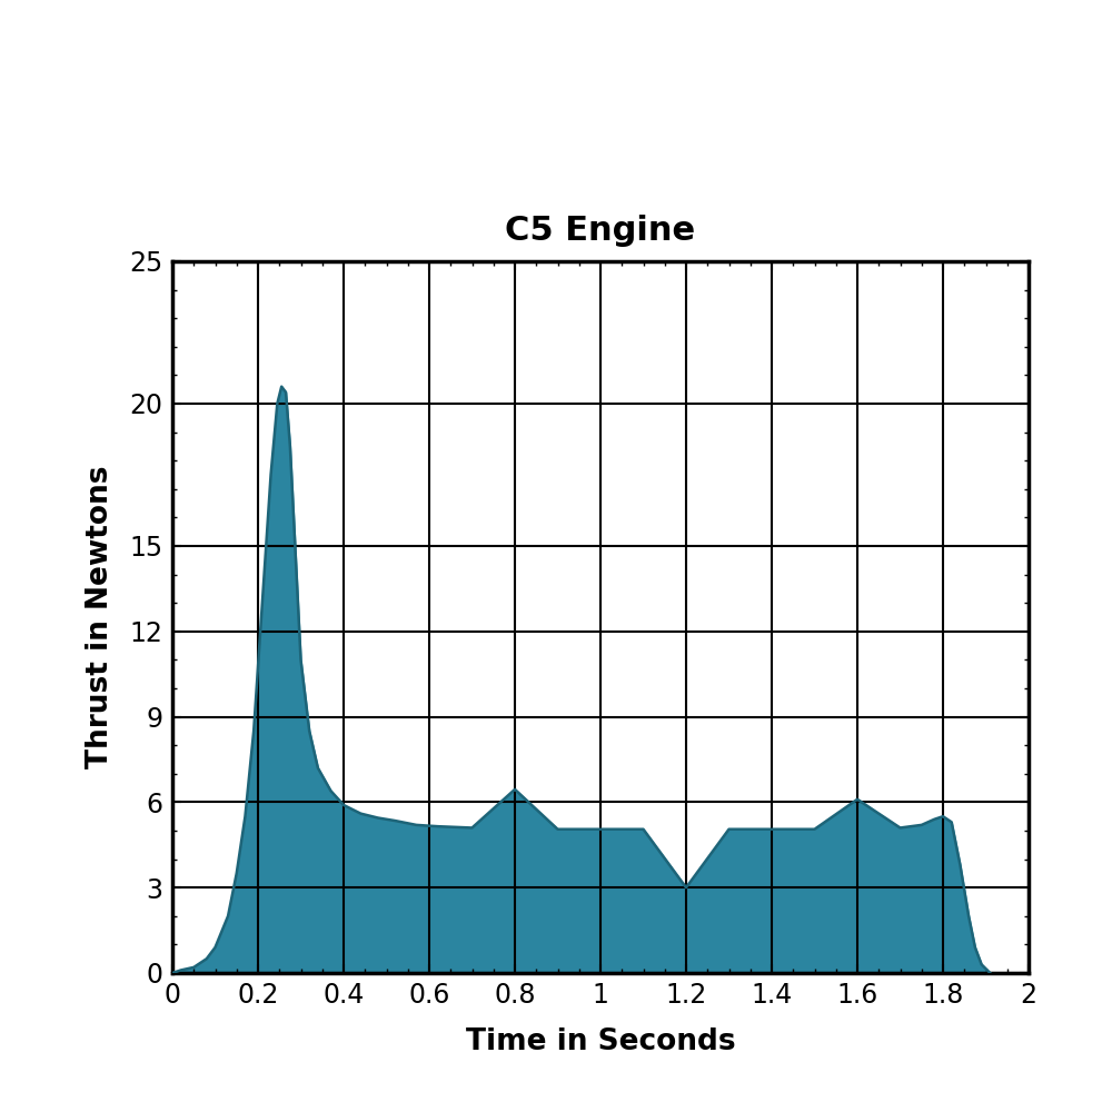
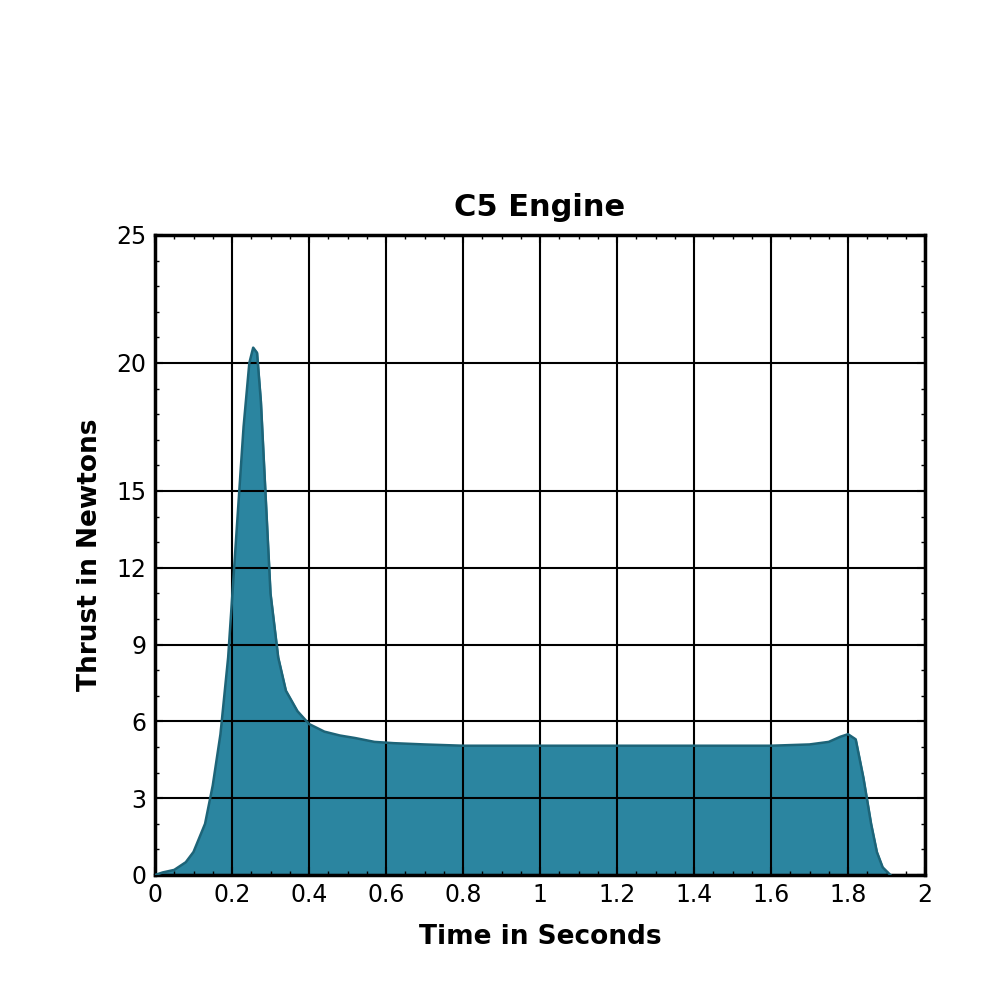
0.8: 6.45 -> 5.05
1.2: 3.00 -> 5.05
1.6: 6.10 -> 5.05
